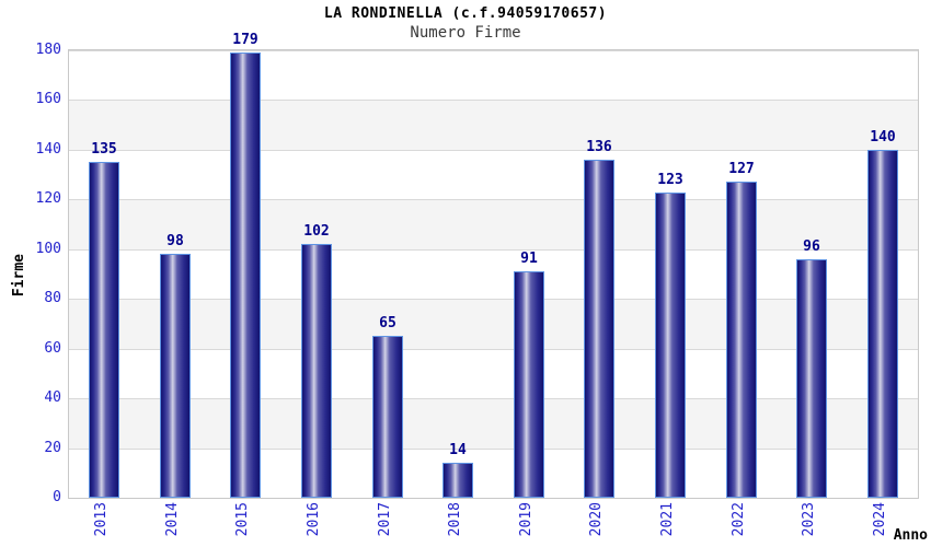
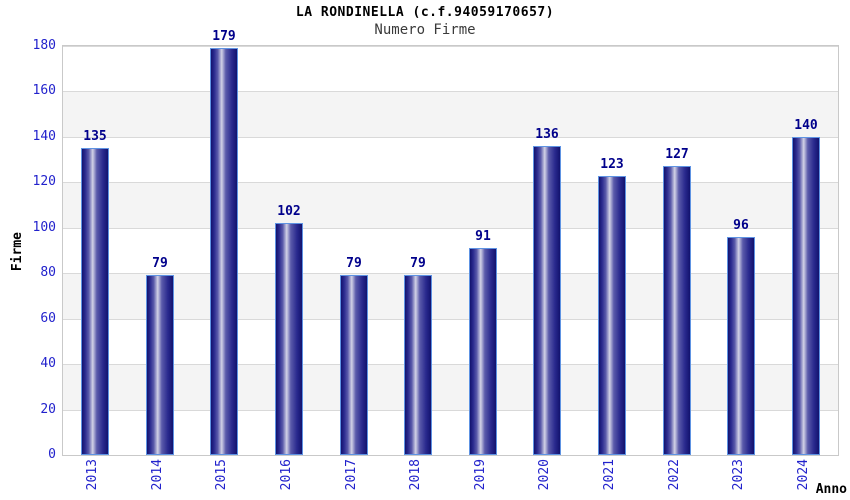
2014: 98 -> 79
2017: 65 -> 79
2018: 14 -> 79
